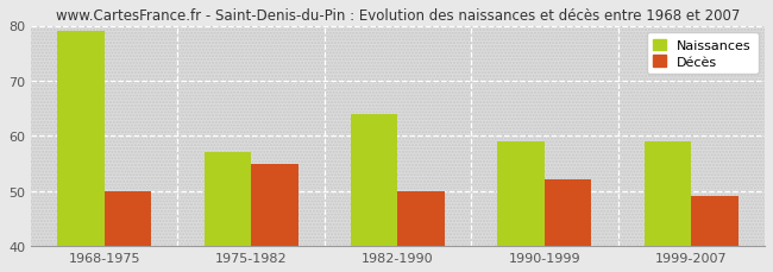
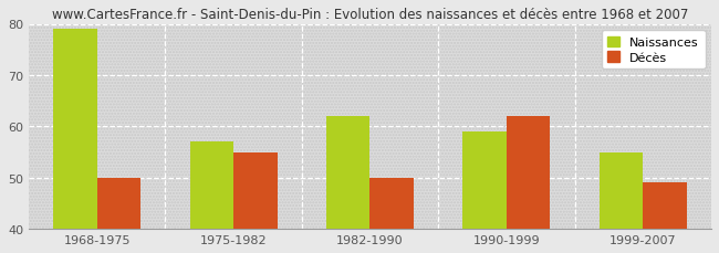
Naissances/1982-1990: 64 -> 62
Décès/1990-1999: 52 -> 62
Naissances/1999-2007: 59 -> 55
